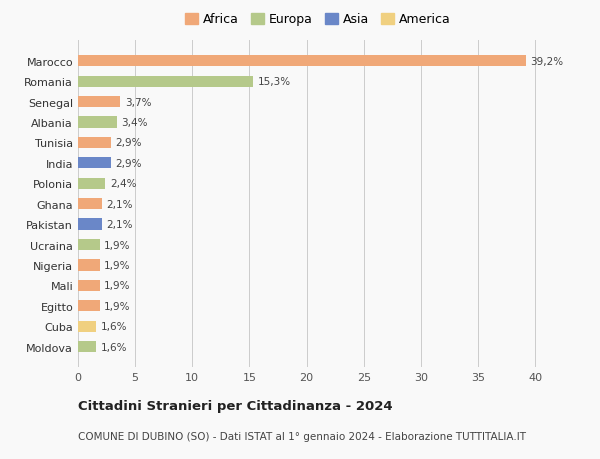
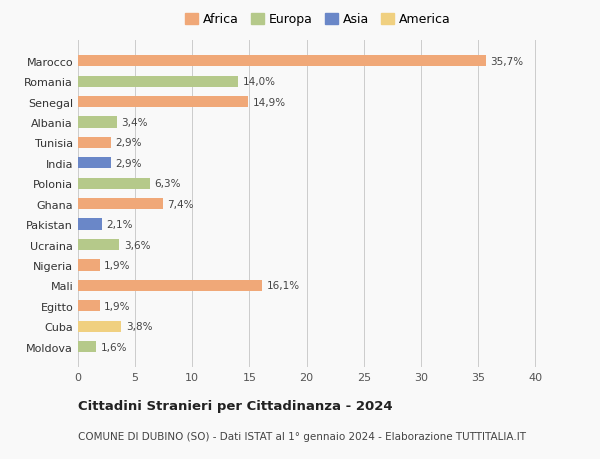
Marocco: 39,2% -> 35,7%
Romania: 15,3% -> 14,0%
Senegal: 3,7% -> 14,9%
Polonia: 2,4% -> 6,3%
Ghana: 2,1% -> 7,4%
Ucraina: 1,9% -> 3,6%
Mali: 1,9% -> 16,1%
Cuba: 1,6% -> 3,8%
